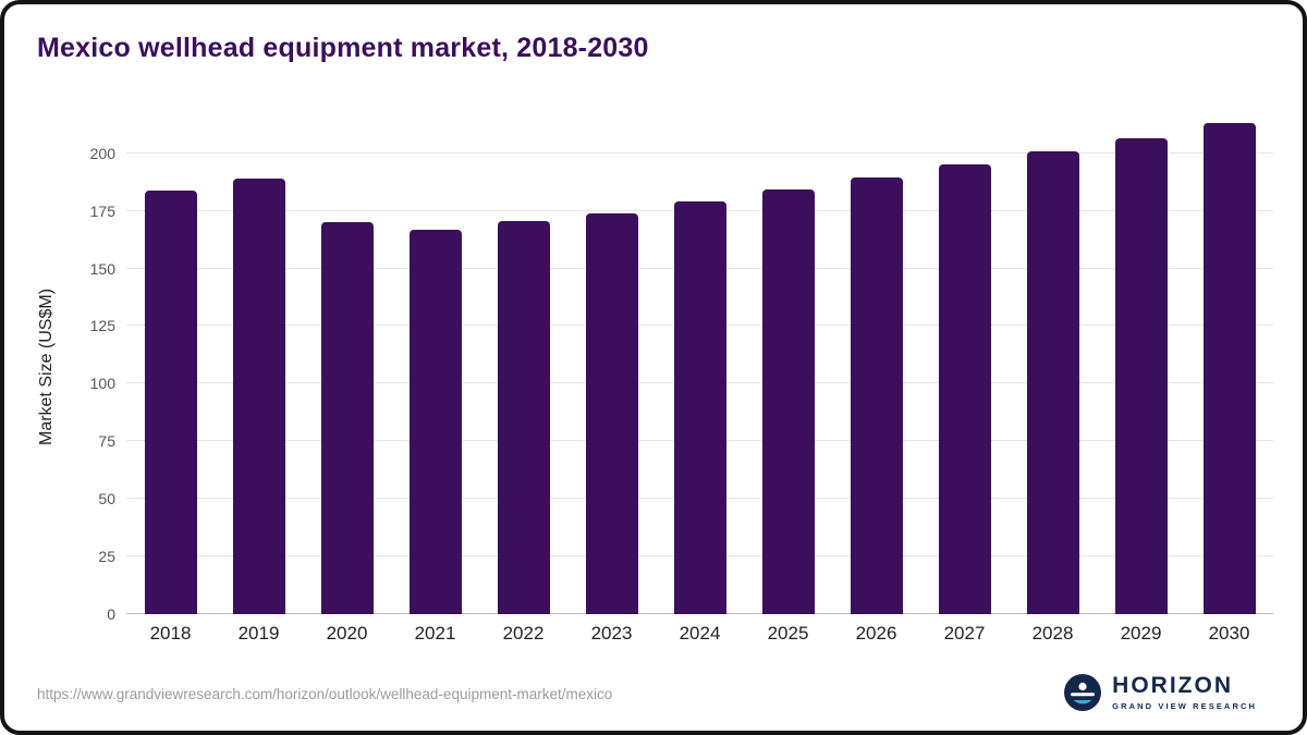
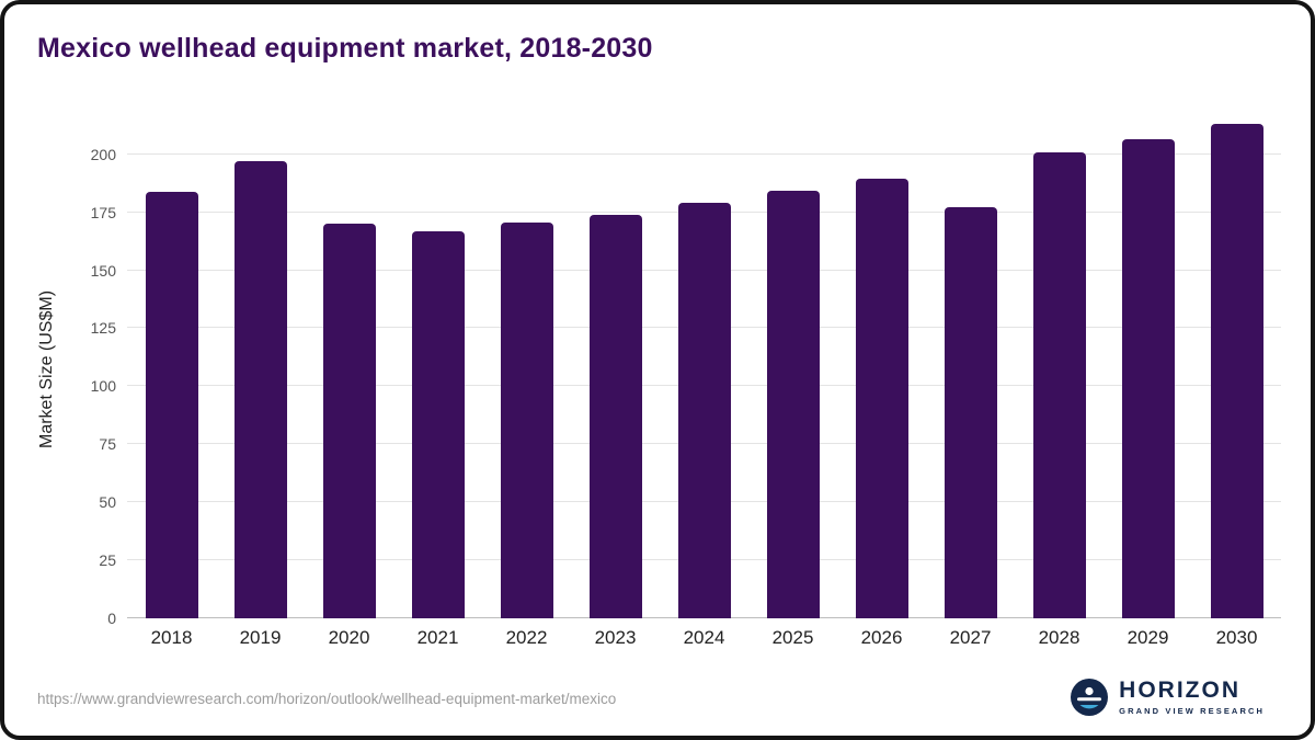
2019: 189 -> 197
2027: 195 -> 177
